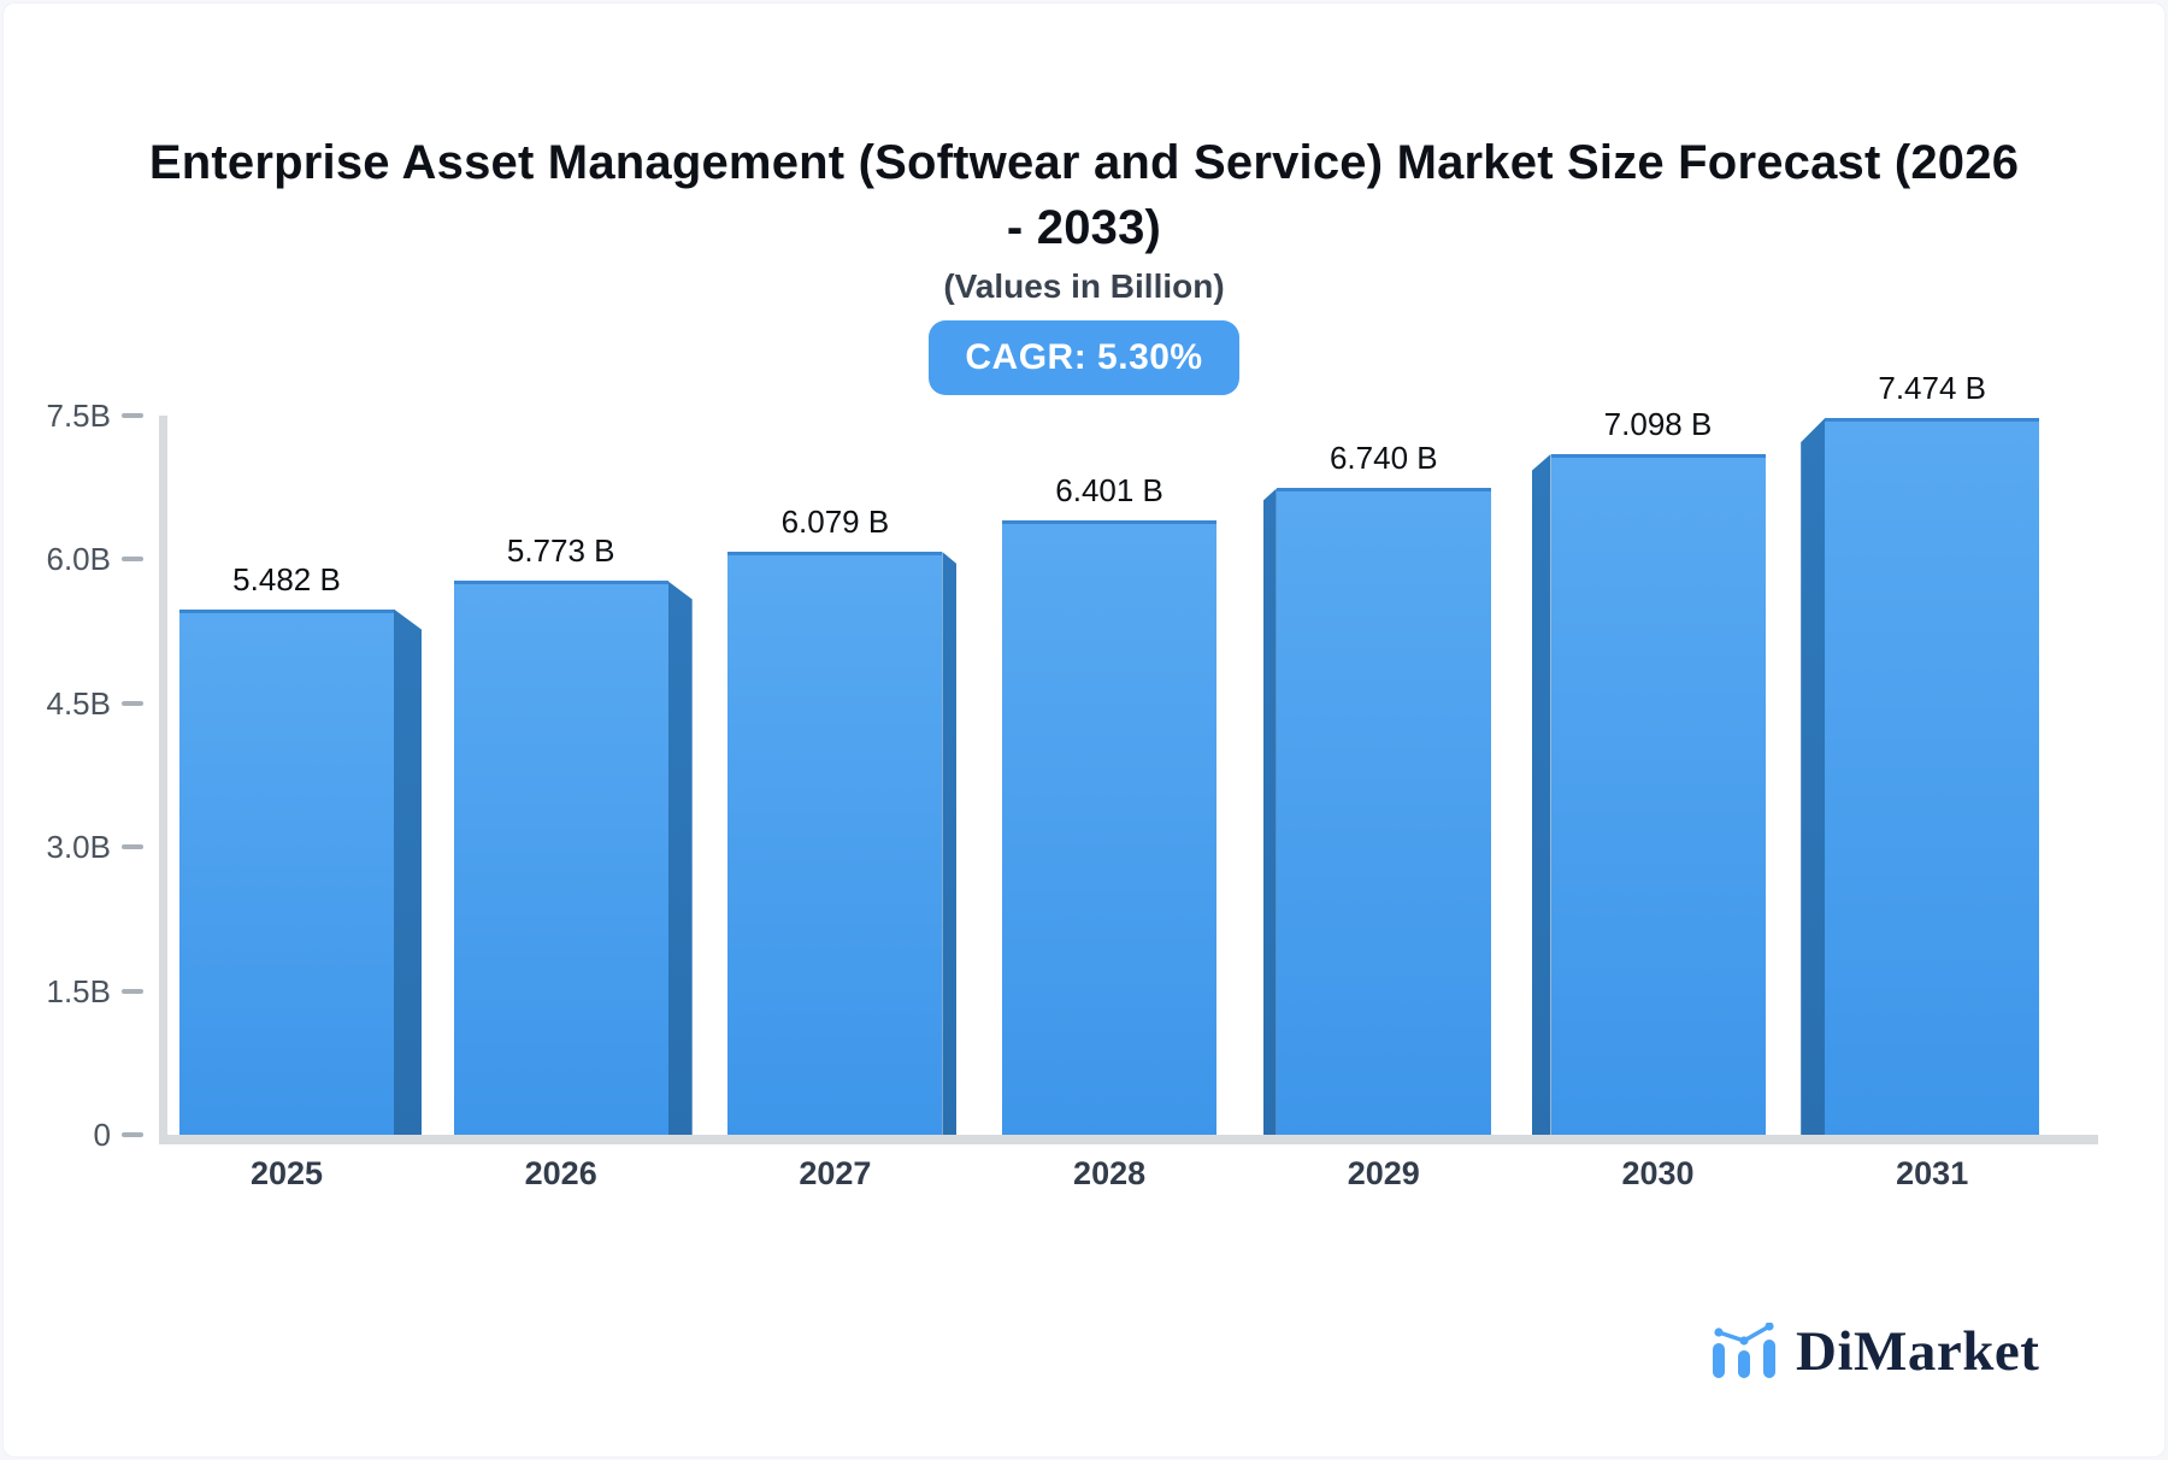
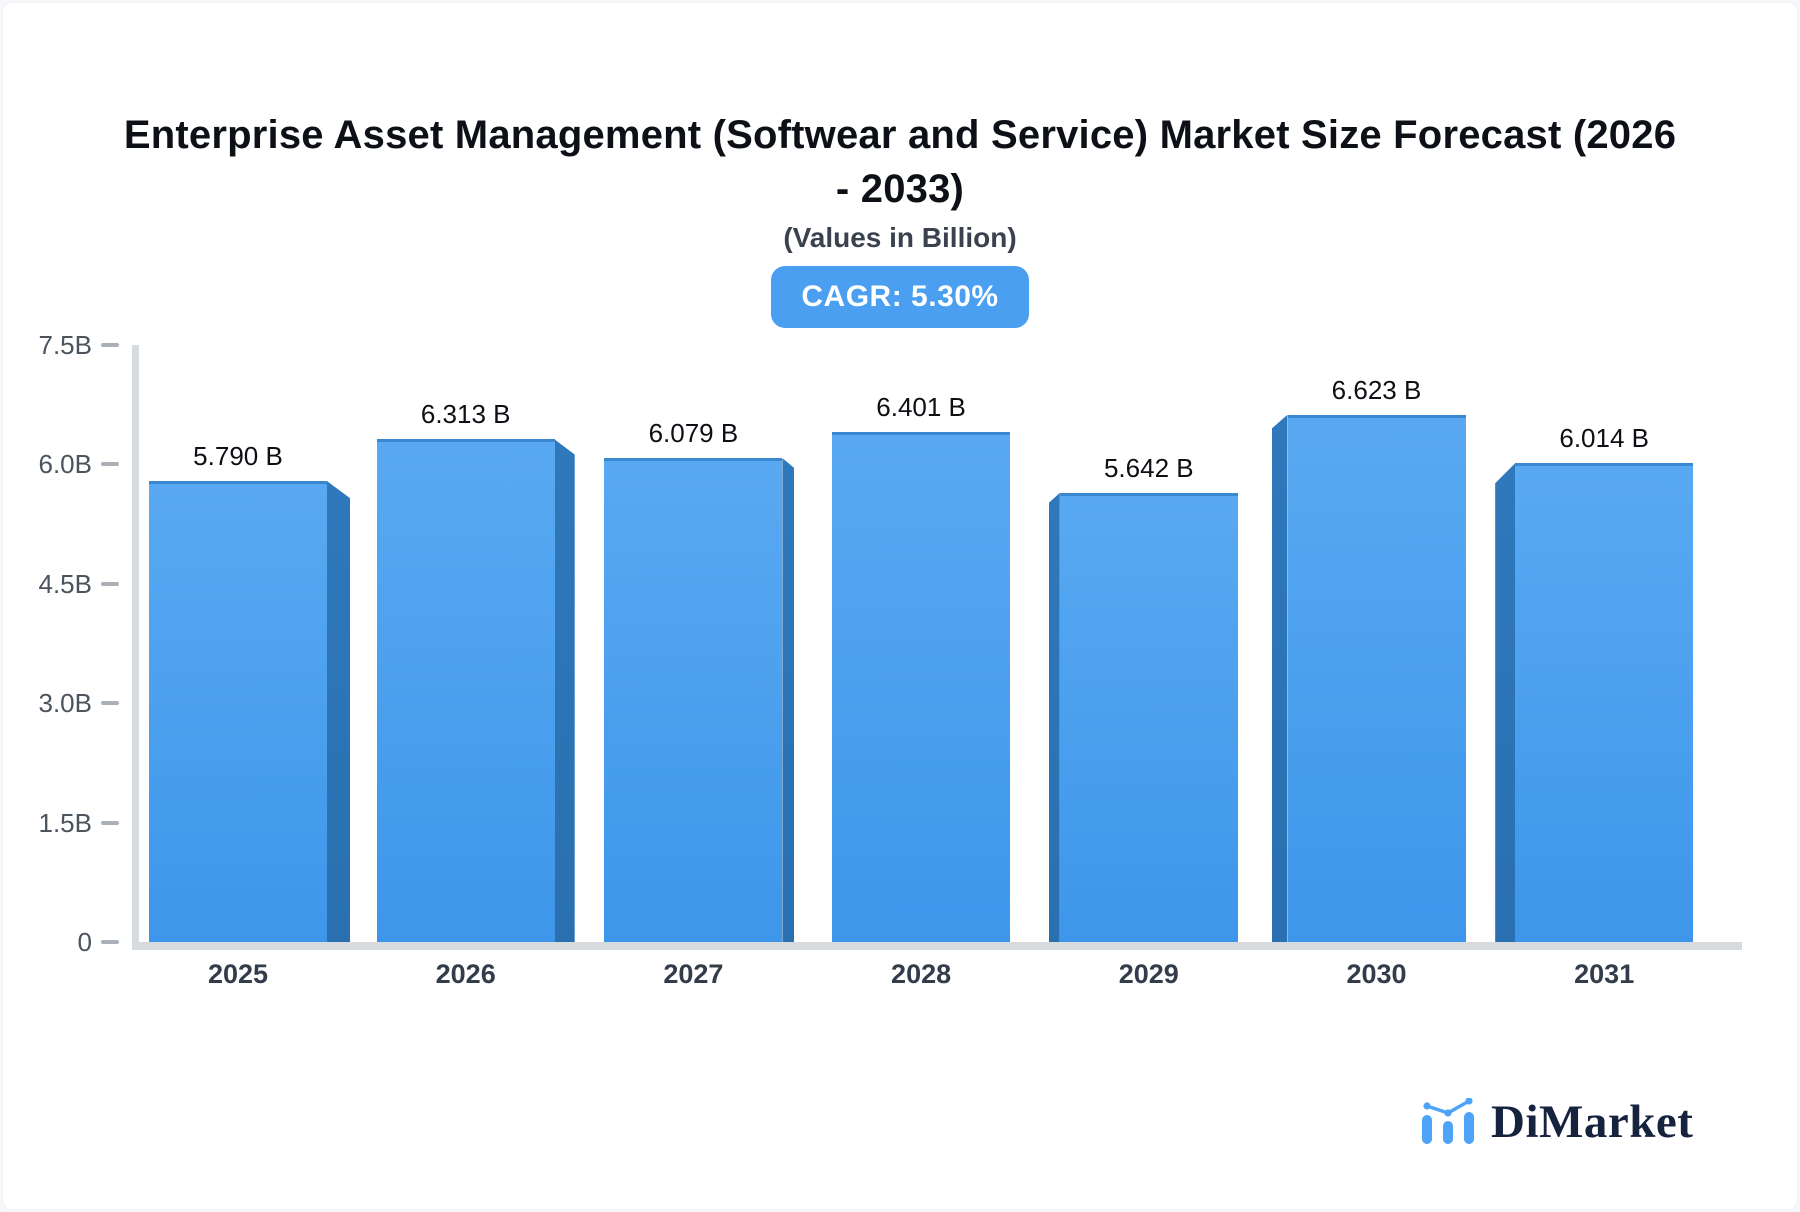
2025: 5.482 -> 5.790
2026: 5.773 -> 6.313
2029: 6.740 -> 5.642
2030: 7.098 -> 6.623
2031: 7.474 -> 6.014
